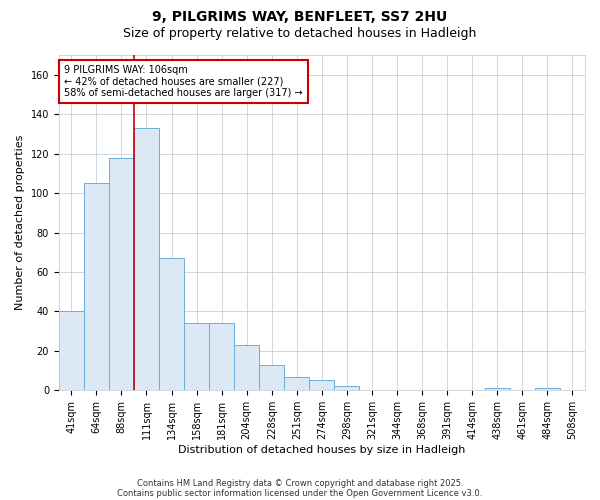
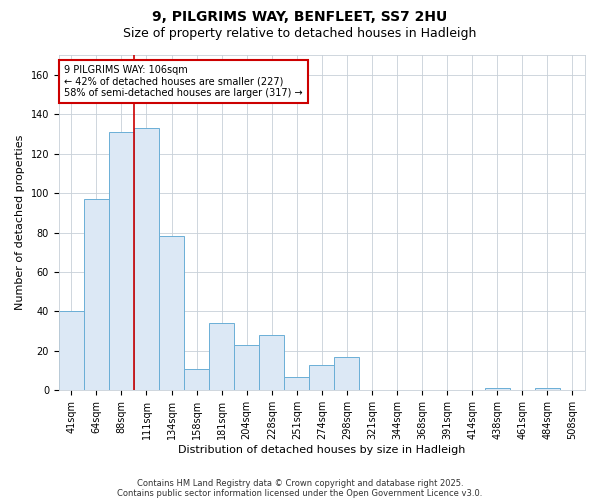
64sqm: 105 -> 97
88sqm: 118 -> 131
134sqm: 67 -> 78
158sqm: 34 -> 11
228sqm: 13 -> 28
274sqm: 5 -> 13
298sqm: 2 -> 17
